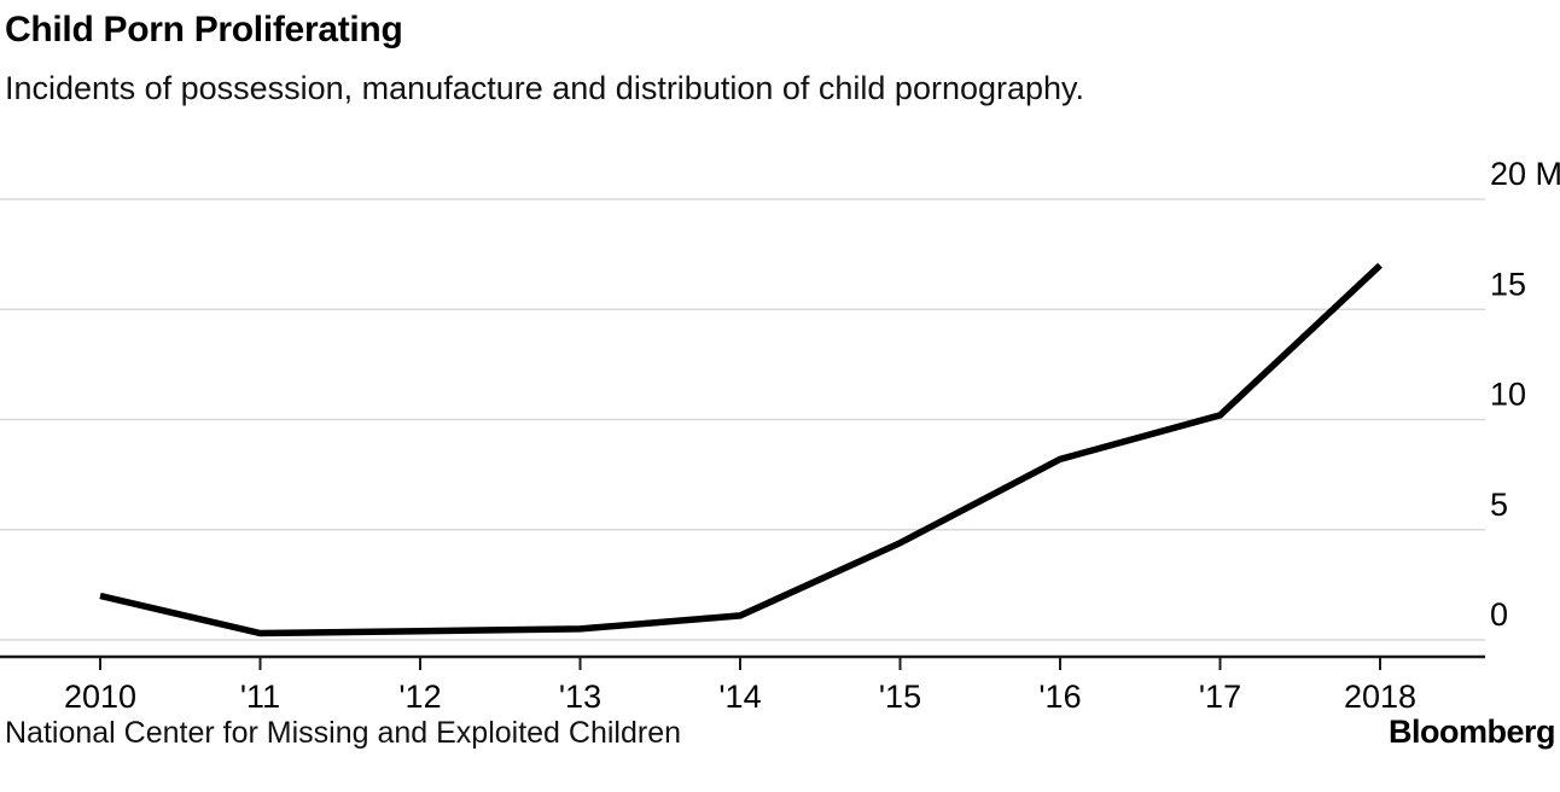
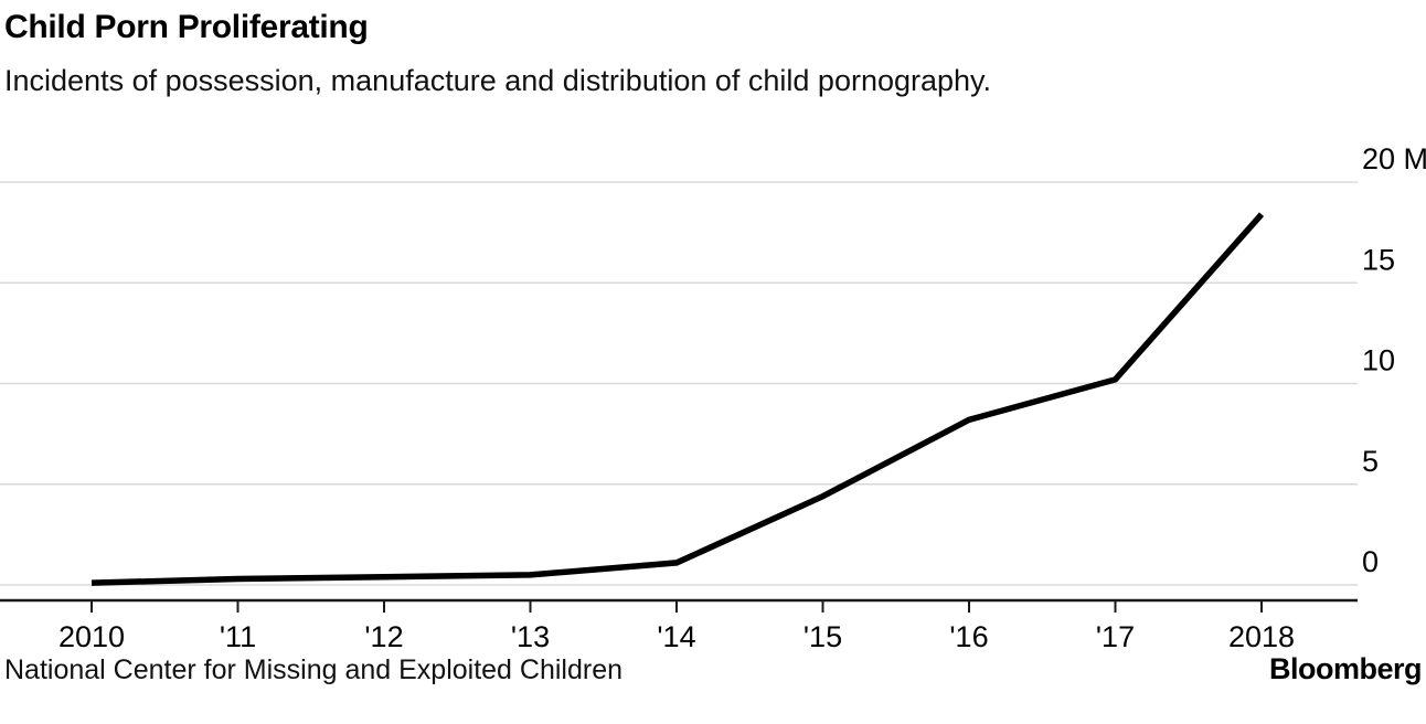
2010: 2.0M -> 0.1M
2018: 17.0M -> 18.4M
